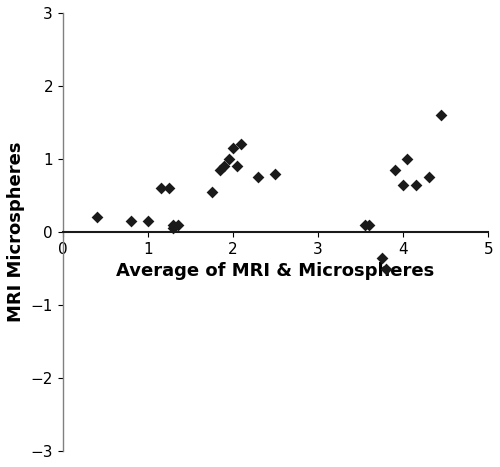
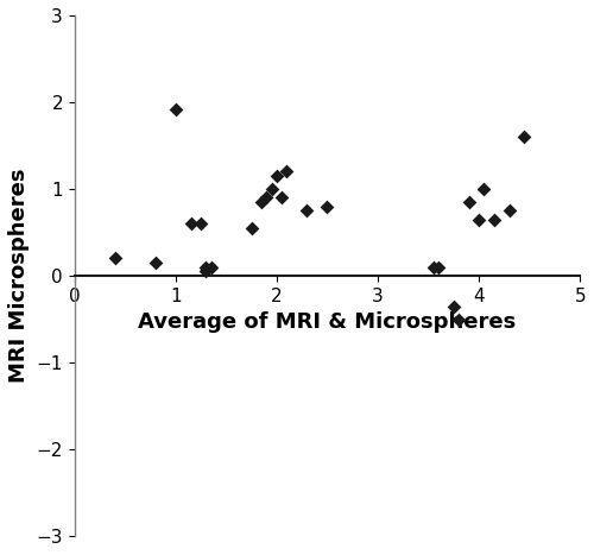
1: 0.15 -> 1.92
